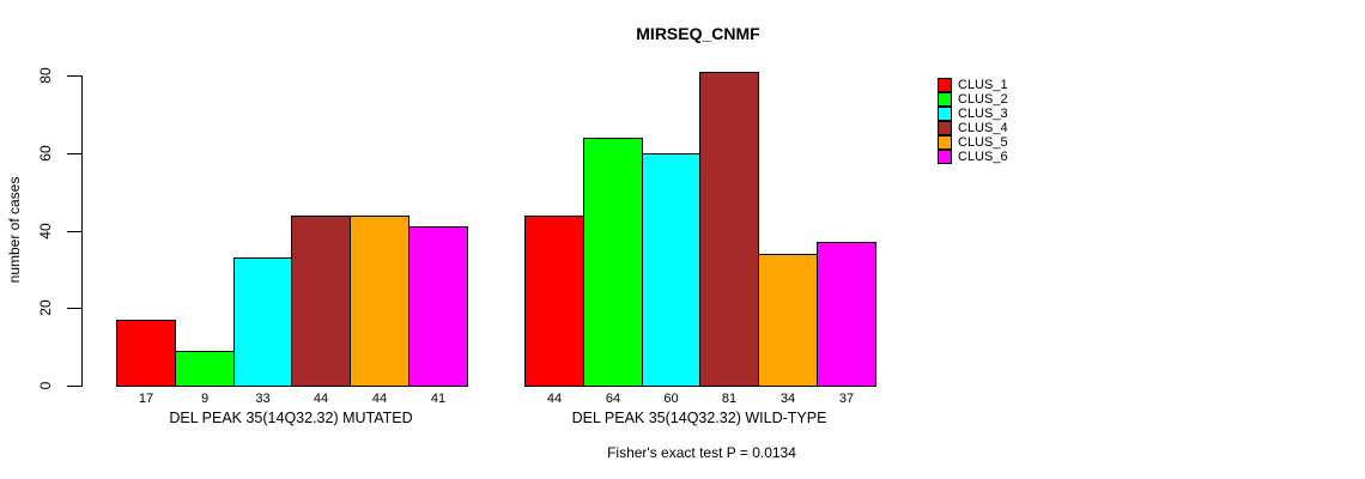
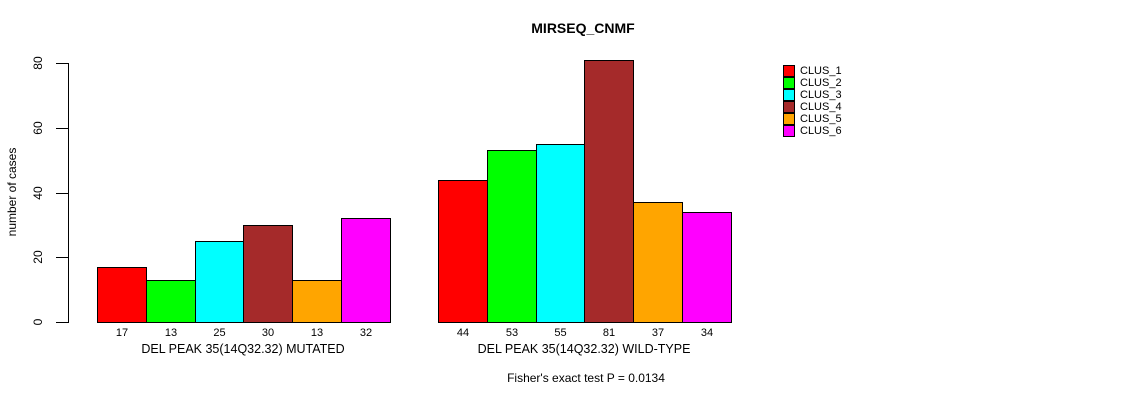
CLUS_2/DEL PEAK 35(14Q32.32) MUTATED: 9 -> 13
CLUS_3/DEL PEAK 35(14Q32.32) MUTATED: 33 -> 25
CLUS_4/DEL PEAK 35(14Q32.32) MUTATED: 44 -> 30
CLUS_5/DEL PEAK 35(14Q32.32) MUTATED: 44 -> 13
CLUS_6/DEL PEAK 35(14Q32.32) MUTATED: 41 -> 32
CLUS_2/DEL PEAK 35(14Q32.32) WILD-TYPE: 64 -> 53
CLUS_3/DEL PEAK 35(14Q32.32) WILD-TYPE: 60 -> 55
CLUS_5/DEL PEAK 35(14Q32.32) WILD-TYPE: 34 -> 37
CLUS_6/DEL PEAK 35(14Q32.32) WILD-TYPE: 37 -> 34
